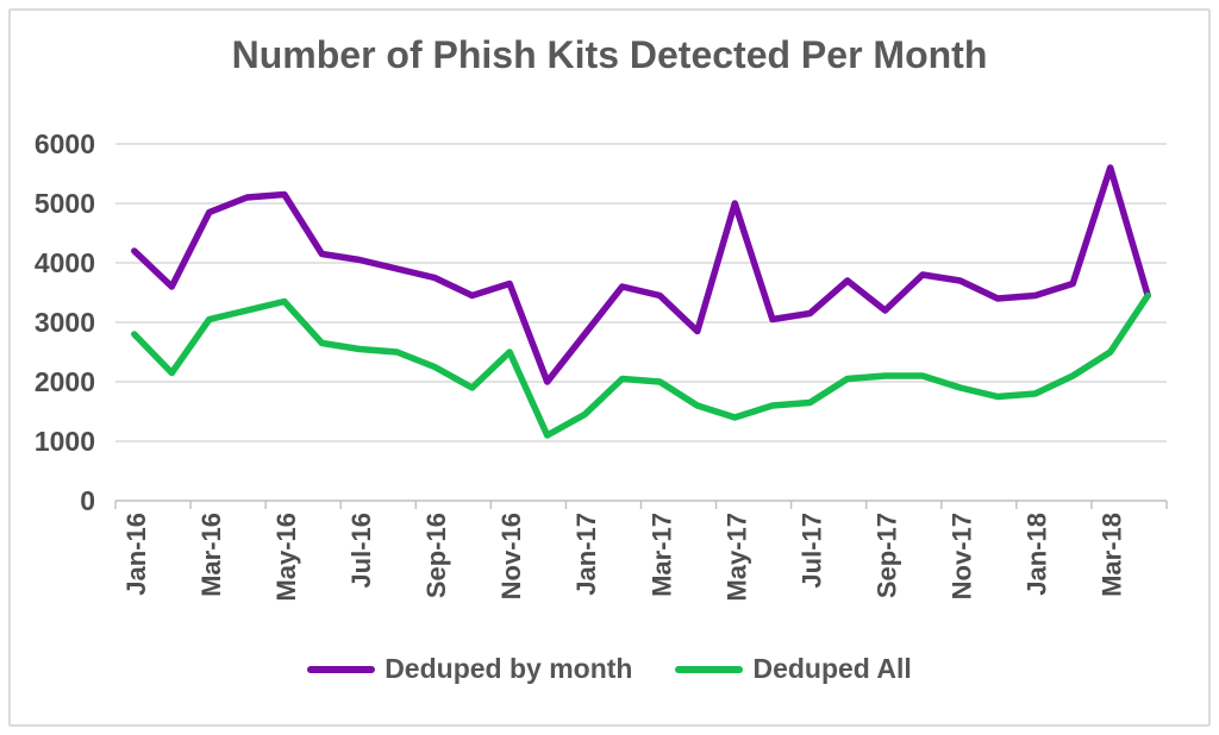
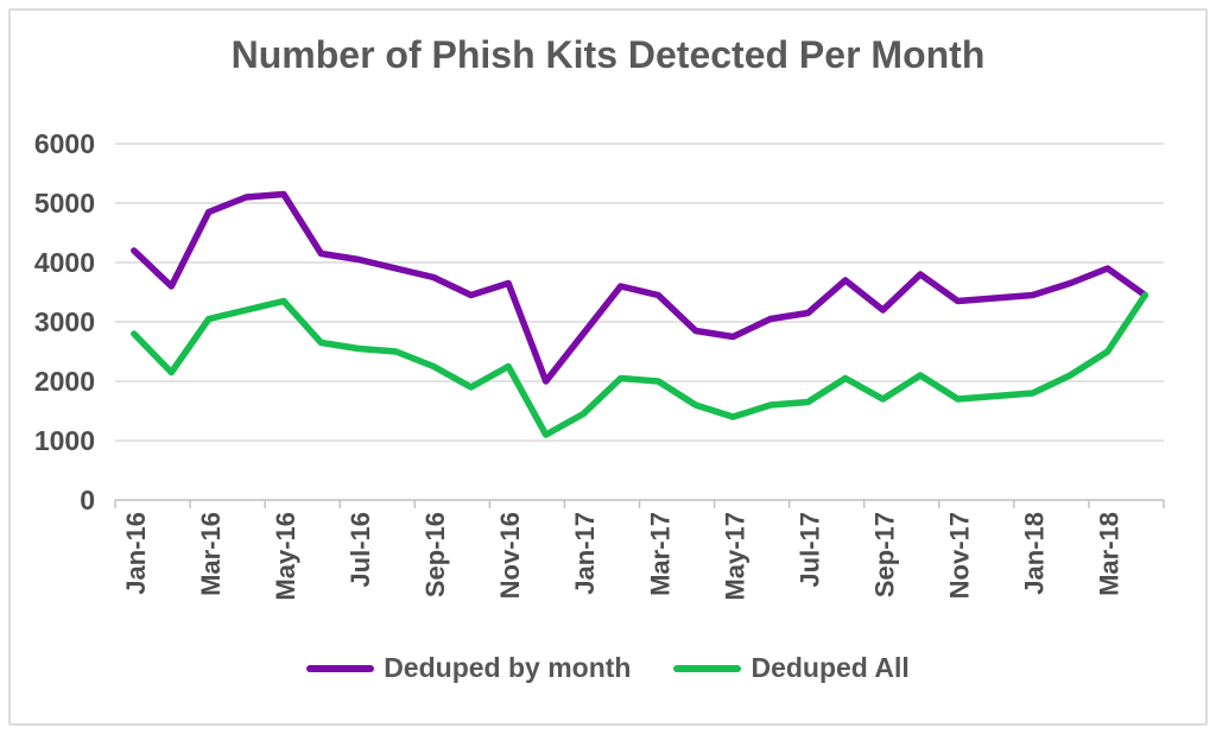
Deduped All/Nov-16: 2500 -> 2200
Deduped by month/May-17: 5000 -> 2800
Deduped All/Sep-17: 2100 -> 1700
Deduped by month/Nov-17: 3700 -> 3400
Deduped All/Nov-17: 1900 -> 1700
Deduped by month/Mar-18: 5600 -> 3900
